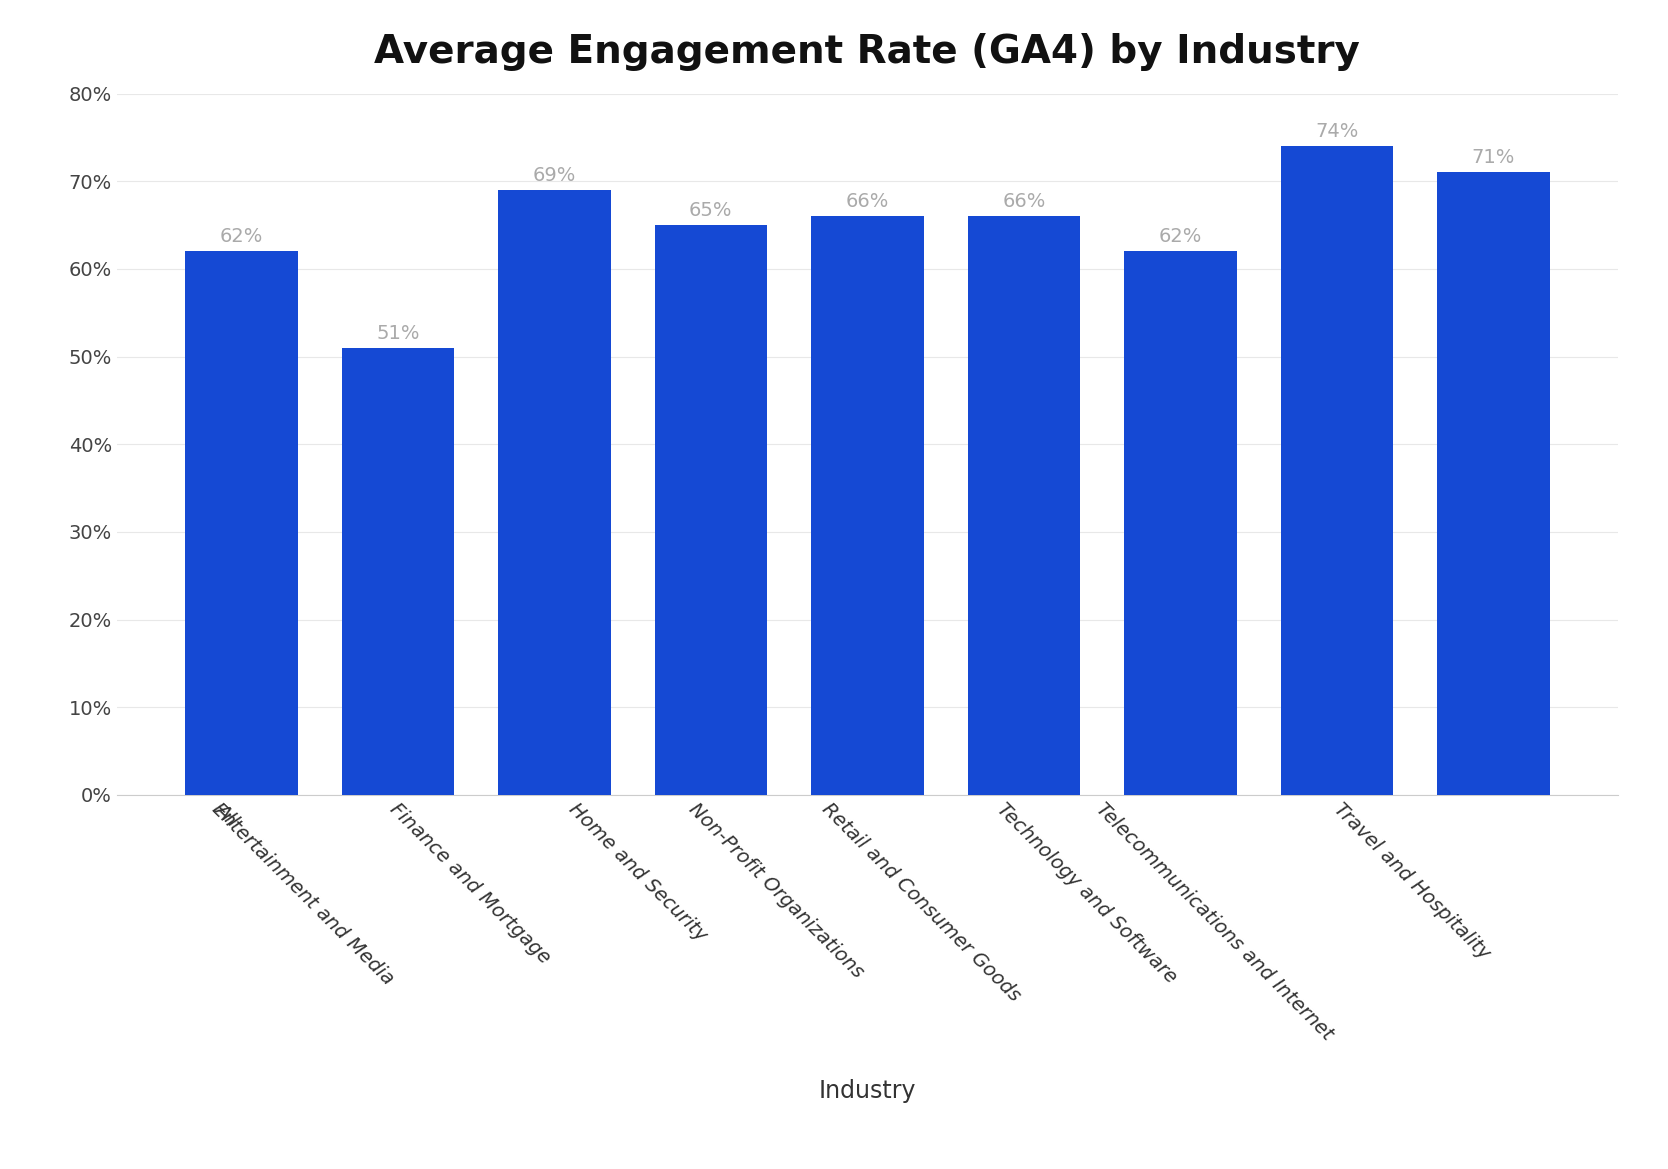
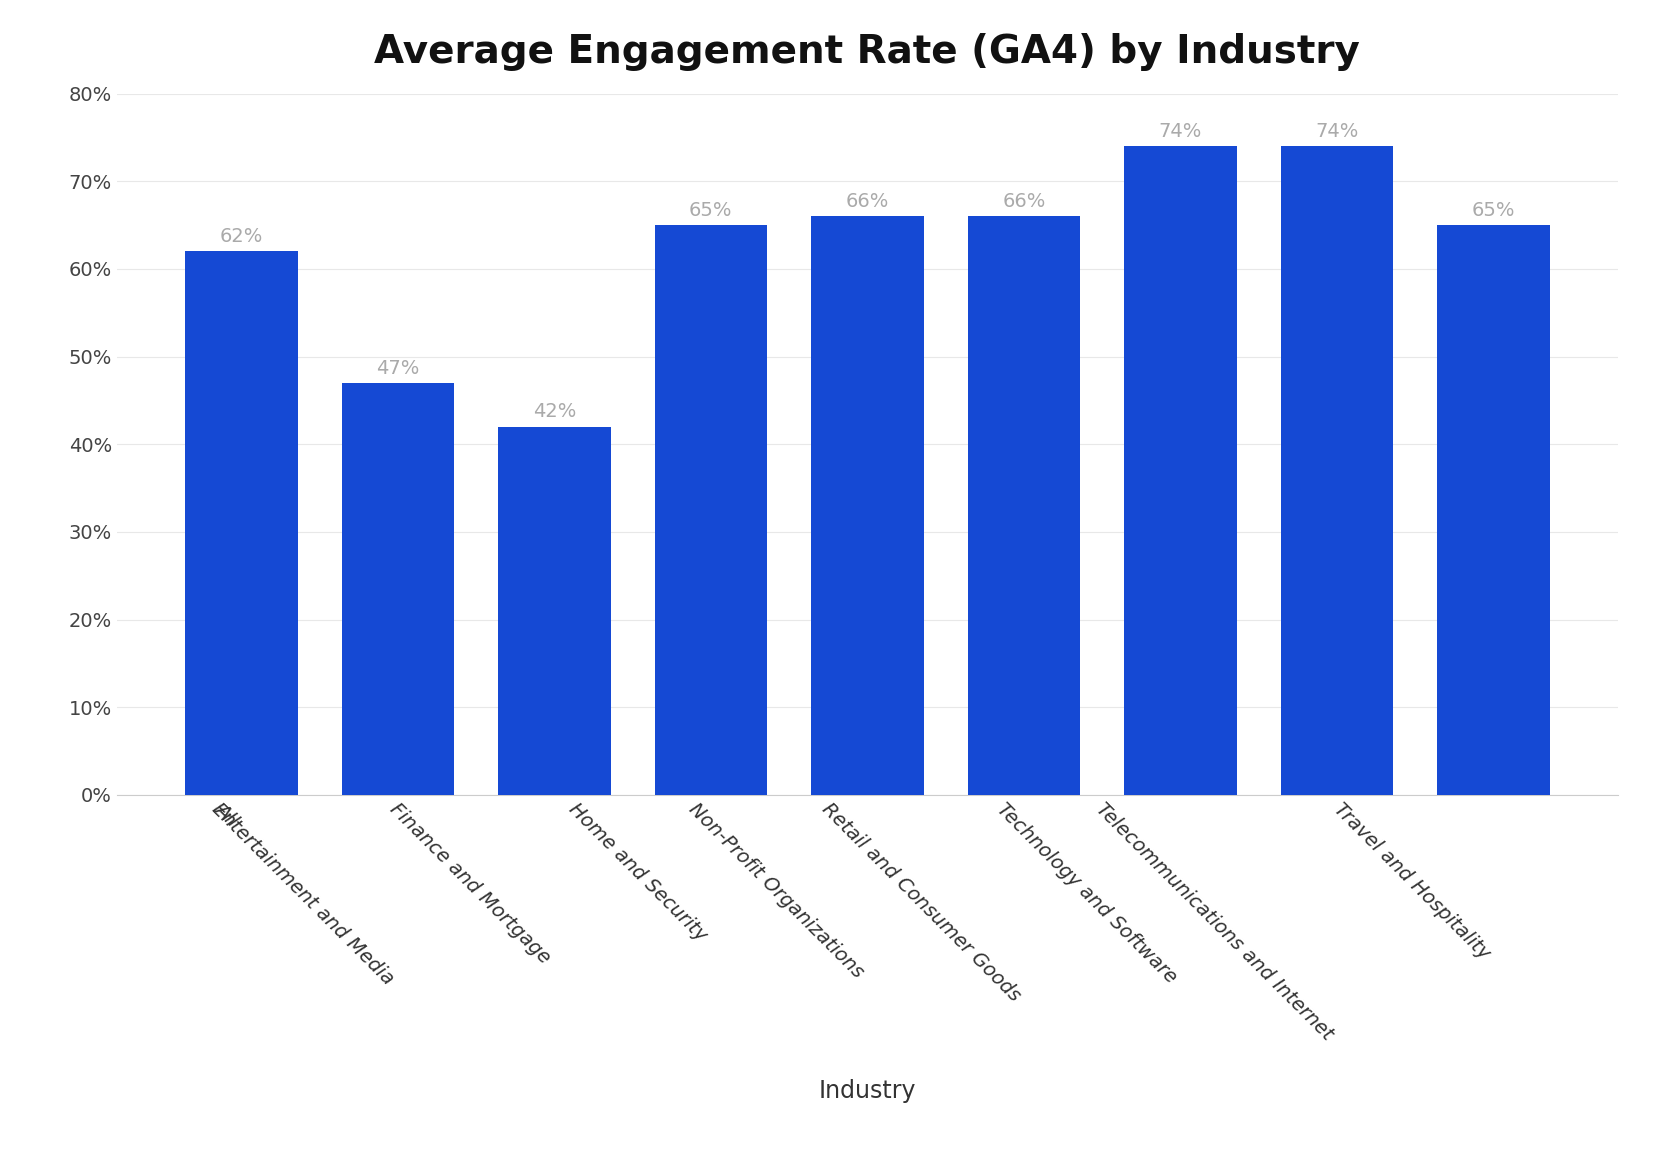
Entertainment and Media: 51% -> 47%
Finance and Mortgage: 69% -> 42%
Technology and Software: 62% -> 74%
Travel and Hospitality: 71% -> 65%
